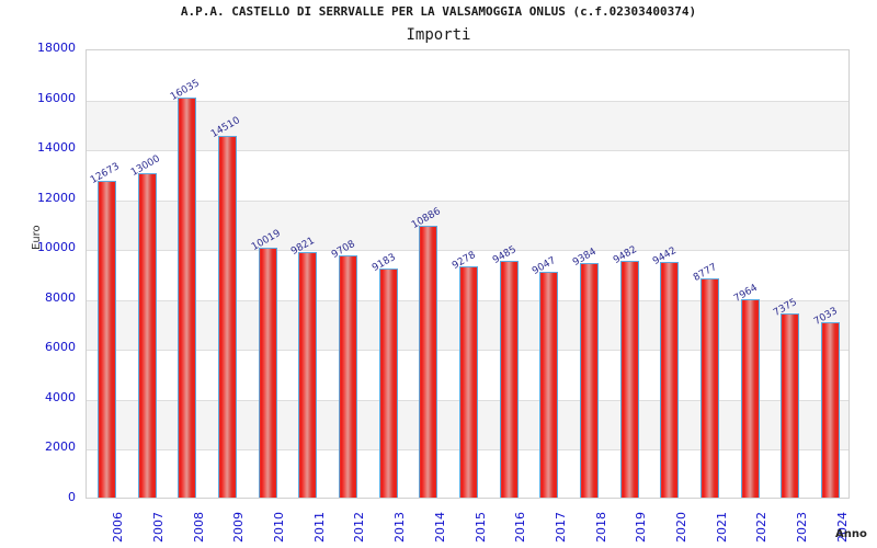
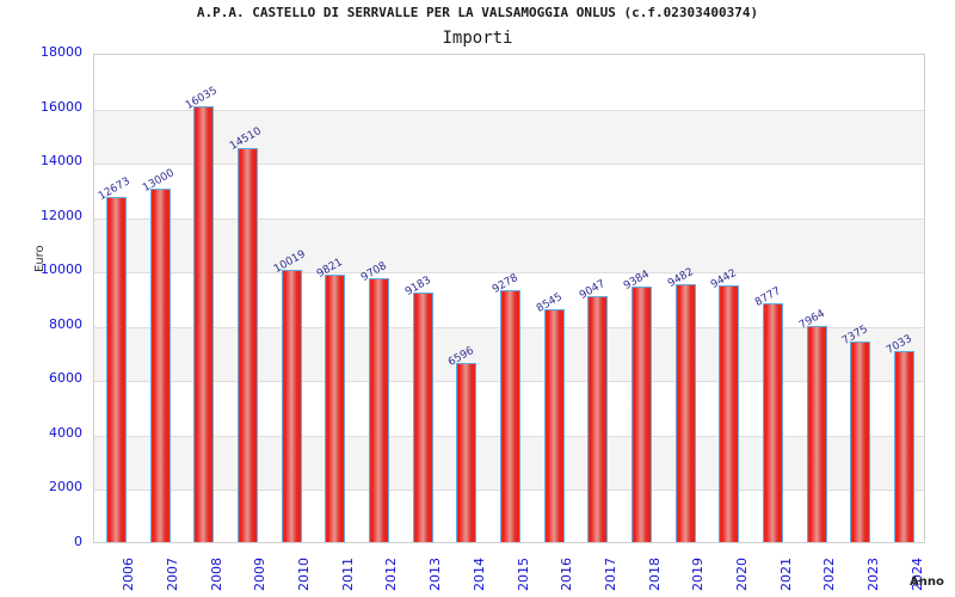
2014: 10886 -> 6596
2016: 9485 -> 8545
